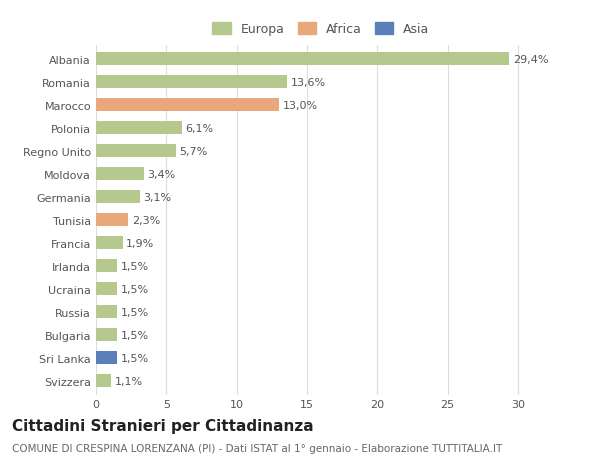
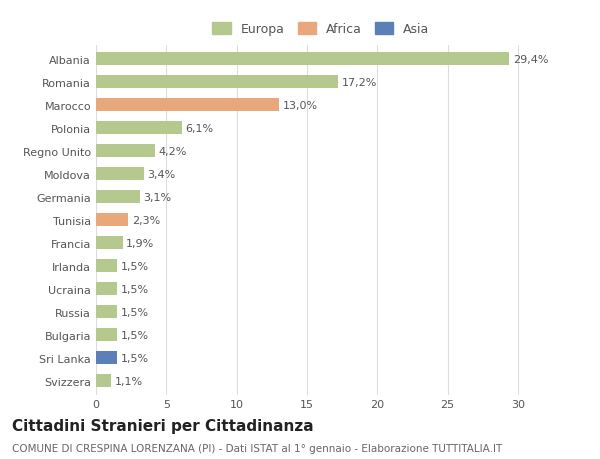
Romania: 13,6% -> 17,2%
Regno Unito: 5,7% -> 4,2%
